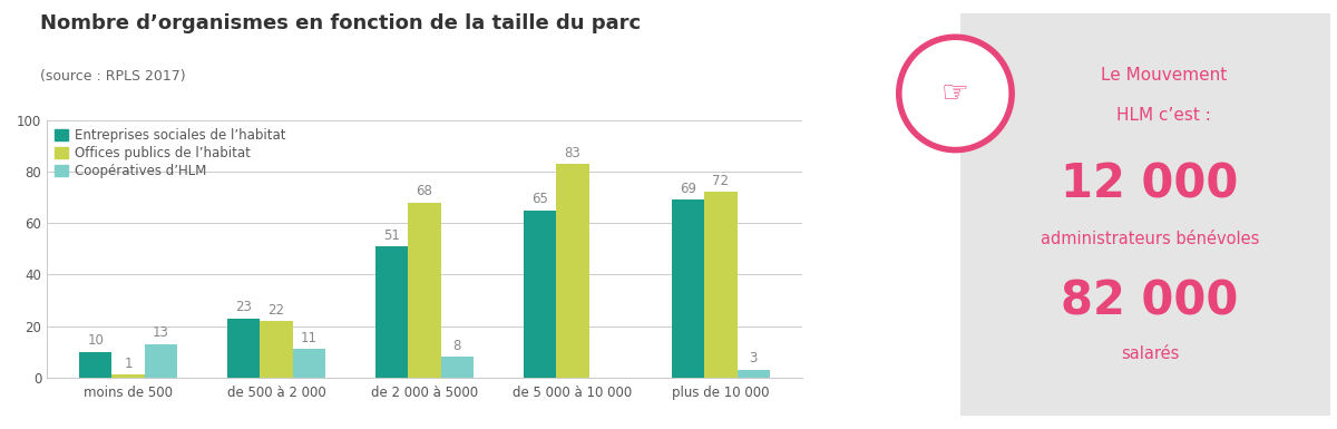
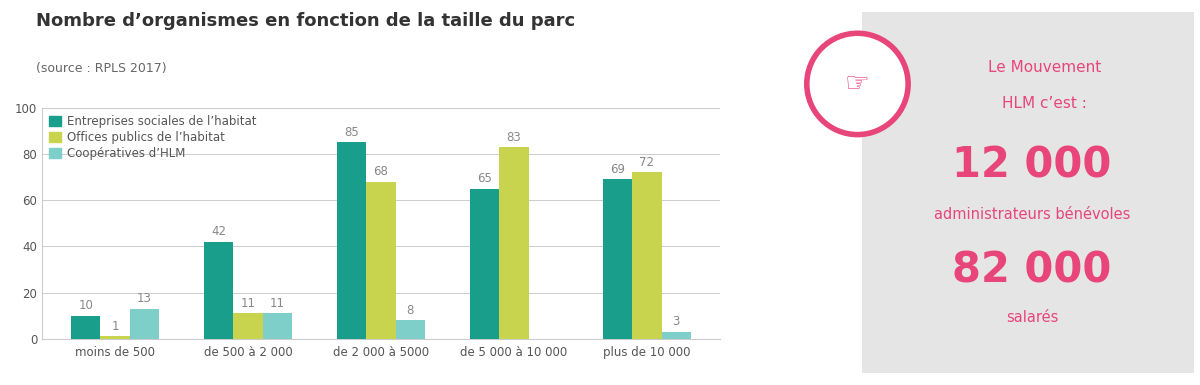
Entreprises sociales de l’habitat/de 500 à 2 000: 23 -> 42
Offices publics de l’habitat/de 500 à 2 000: 22 -> 11
Entreprises sociales de l’habitat/de 2 000 à 5000: 51 -> 85
